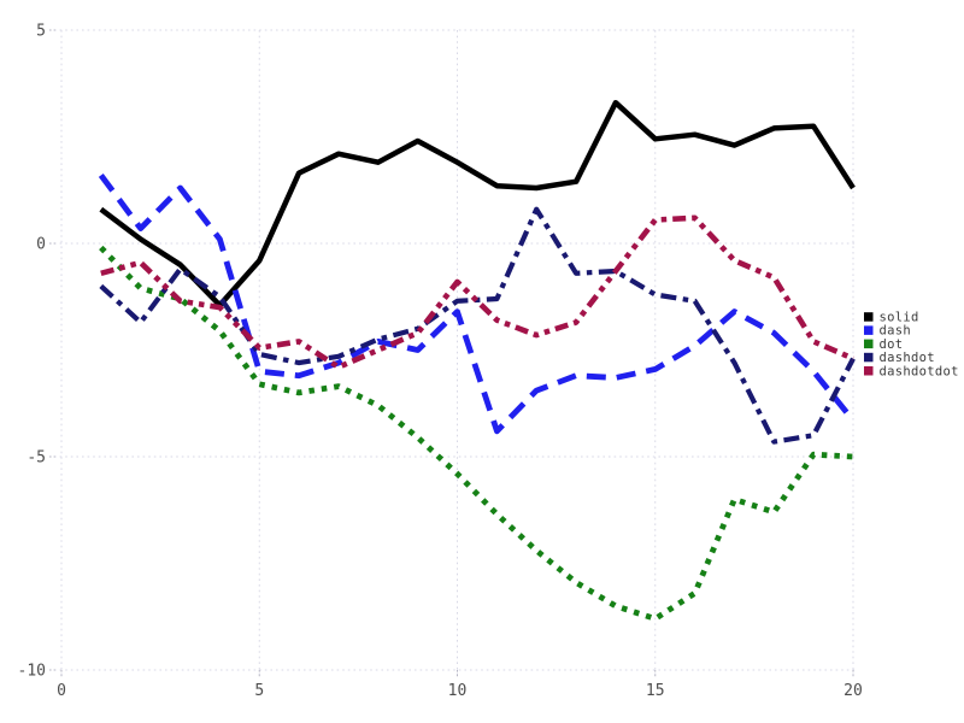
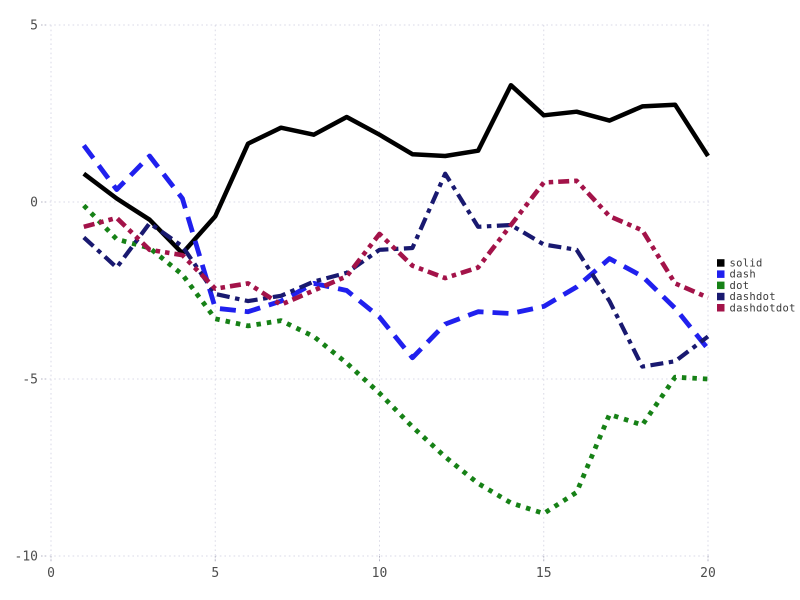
dash/10: -1.6 -> -3.2
dashdot/20: -2.7 -> -3.8
